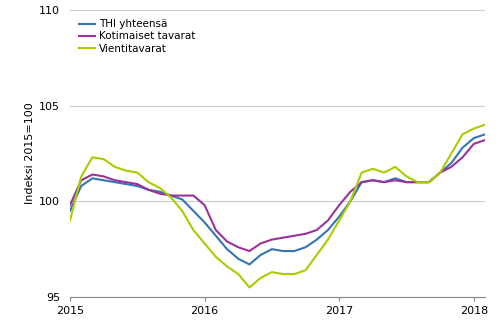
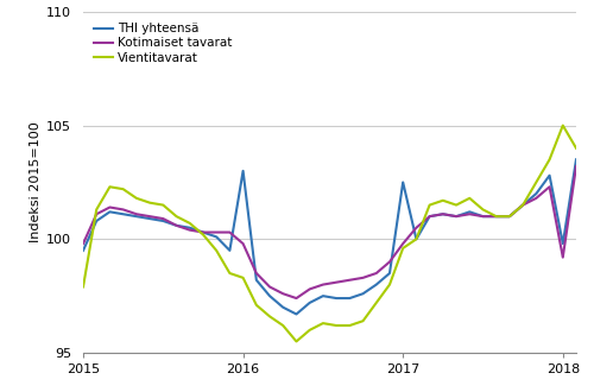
Vientitavarat/2015: 99.0 -> 97.9
THI yhteensä/2016: 98.9 -> 103.0
Vientitavarat/2016: 97.8 -> 98.3
THI yhteensä/2017: 99.2 -> 102.5
Vientitavarat/2017: 99.0 -> 99.6
THI yhteensä/2018: 103.3 -> 99.8
Kotimaiset tavarat/2018: 103.0 -> 99.2
Vientitavarat/2018: 103.8 -> 105.0
